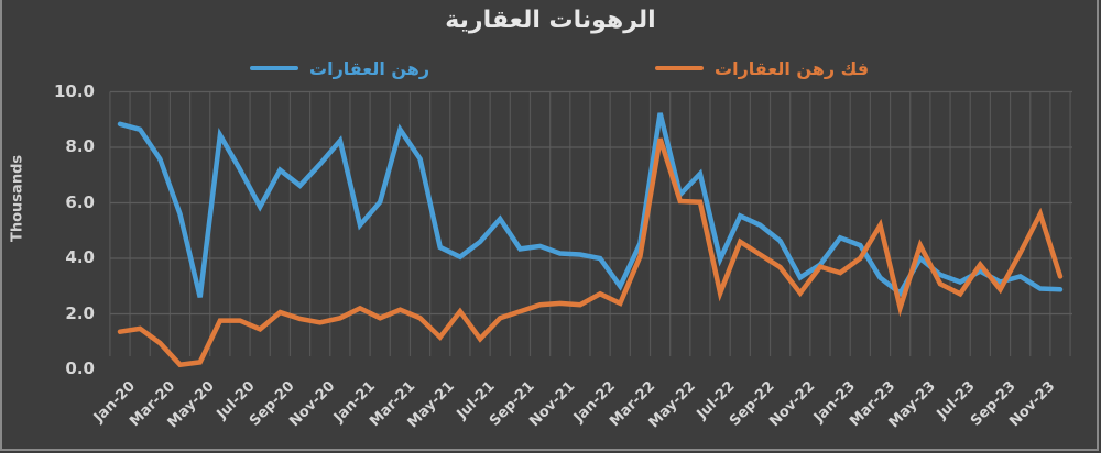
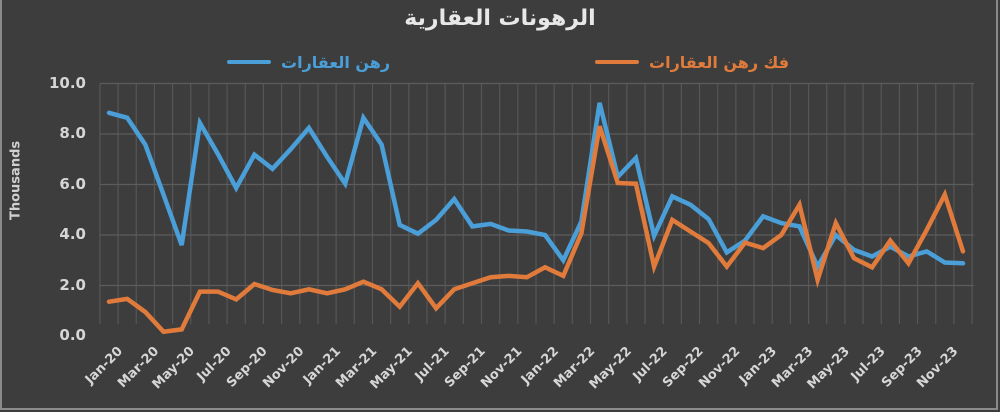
رهن العقارات/May-20: 2.6 -> 3.6
رهن العقارات/Jan-21: 5.2 -> 7.1
فك رهن العقارات/Jan-21: 2.2 -> 1.7
رهن العقارات/Mar-23: 3.3 -> 4.3
